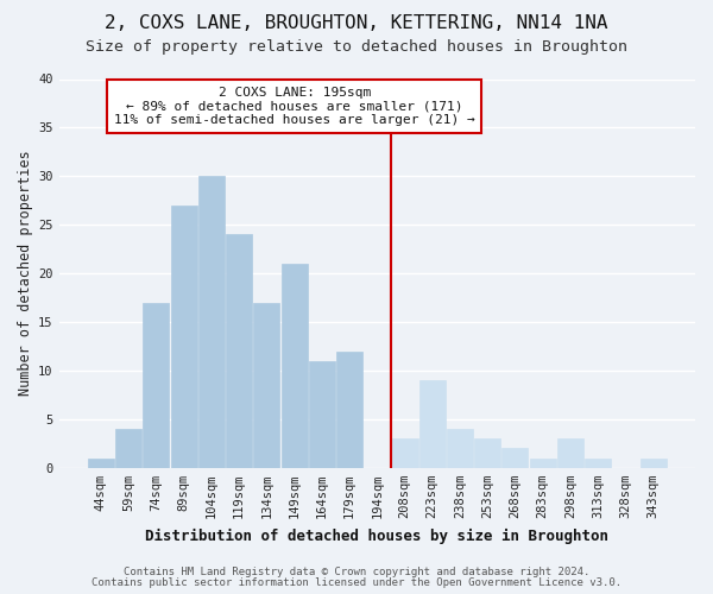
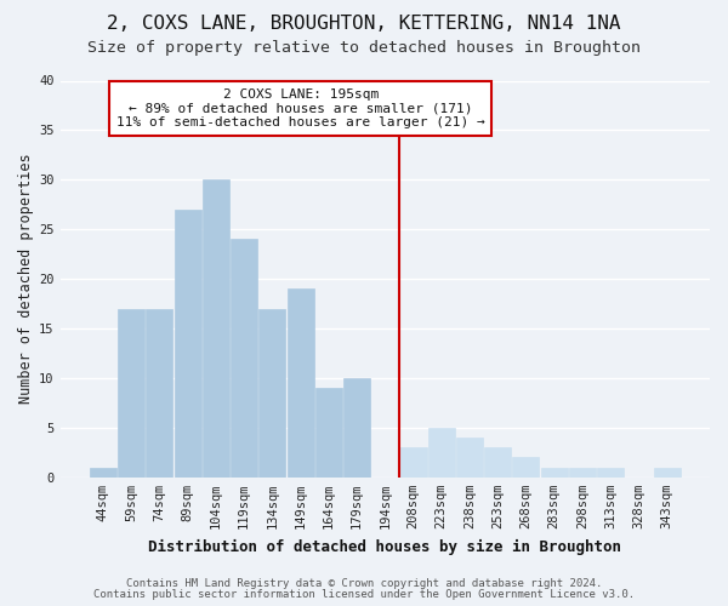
59sqm: 4 -> 17
149sqm: 21 -> 19
164sqm: 11 -> 9
179sqm: 12 -> 10
223sqm: 9 -> 5
298sqm: 3 -> 1
